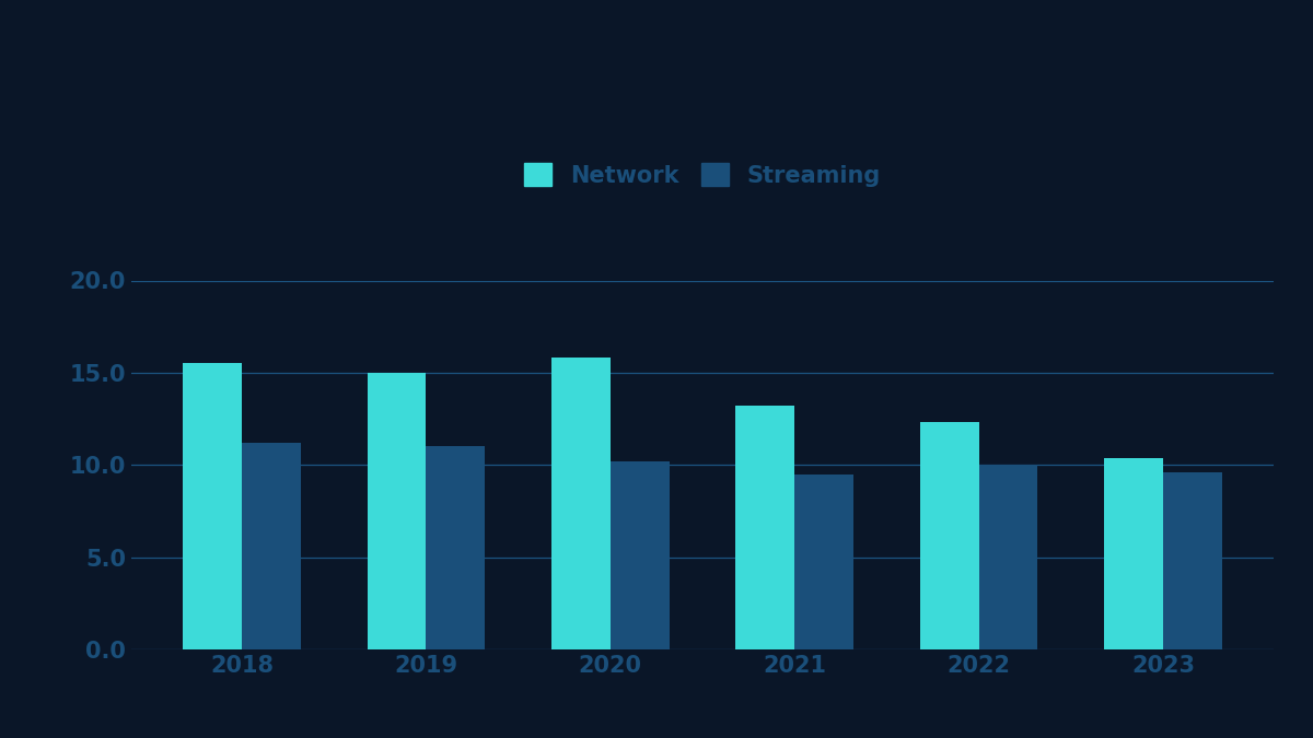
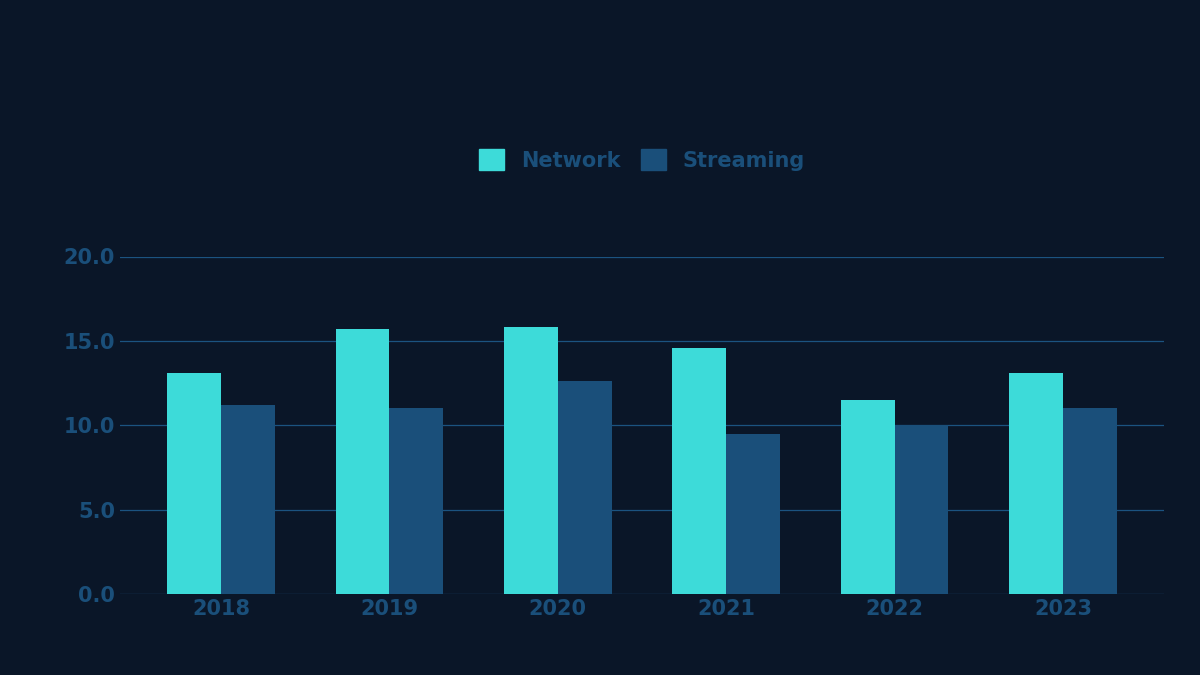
Network/2018: 15.5 -> 13.1
Network/2019: 15.0 -> 15.7
Streaming/2020: 10.2 -> 12.6
Network/2021: 13.2 -> 14.6
Network/2022: 12.3 -> 11.5
Network/2023: 10.4 -> 13.1
Streaming/2023: 9.6 -> 11.0
